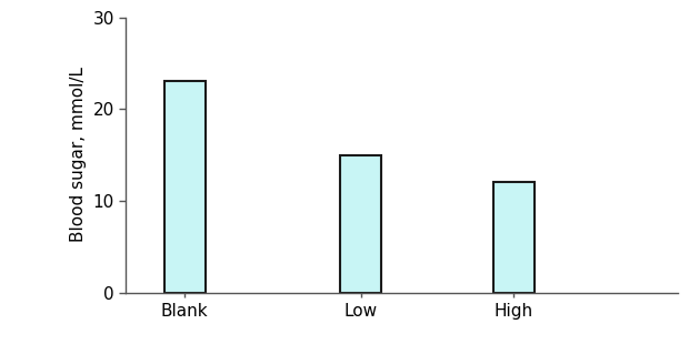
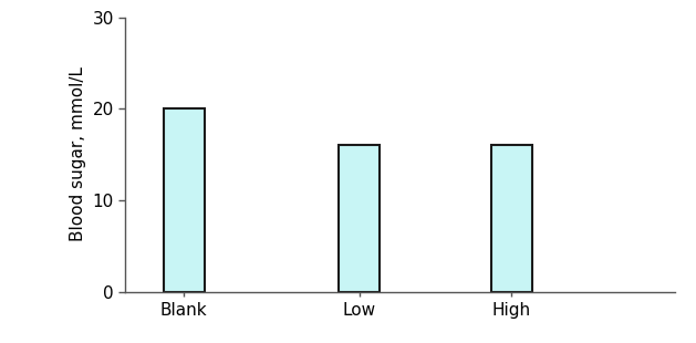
Blank: 23 -> 20
Low: 15 -> 16
High: 12 -> 16
